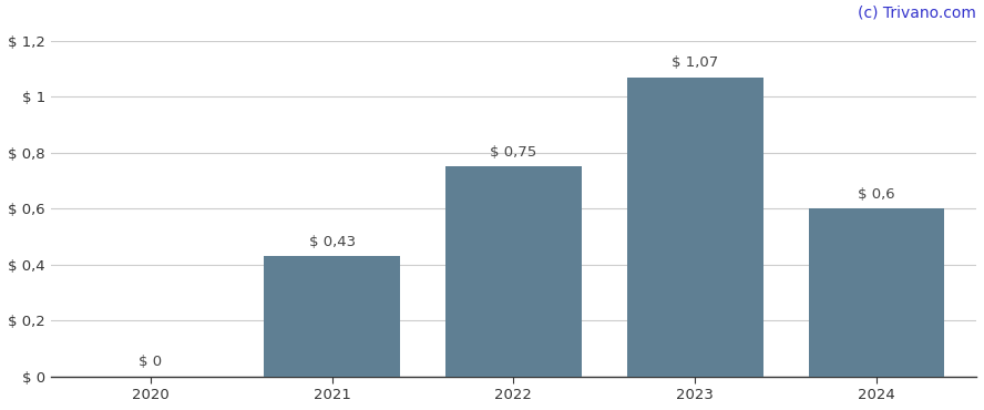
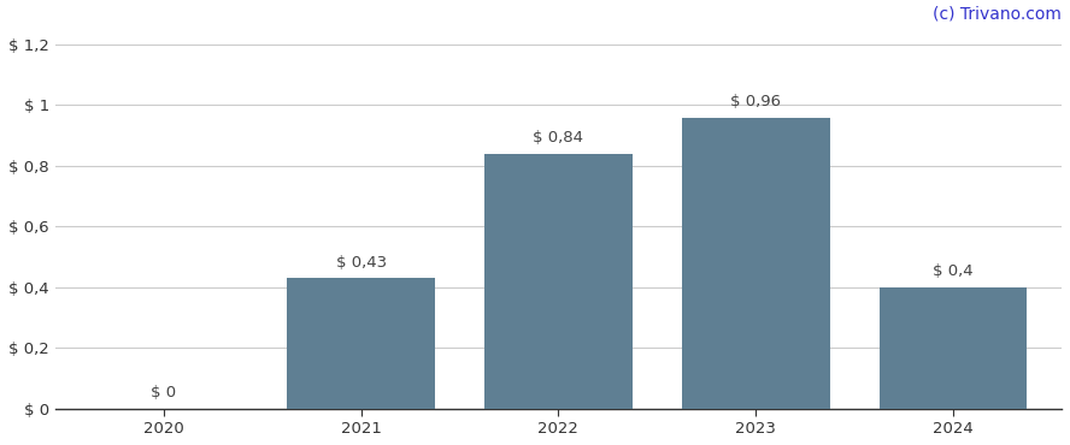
2022: 0,75 -> 0,84
2023: 1,07 -> 0,96
2024: 0,6 -> 0,4
